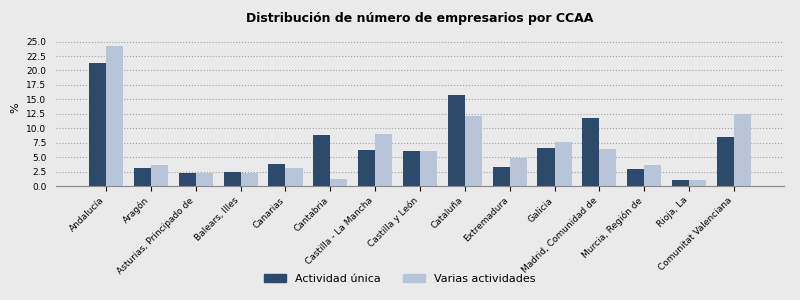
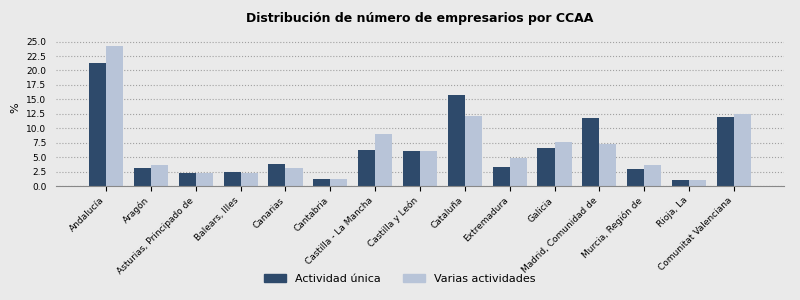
Actividad única/Cantabria: 8.8 -> 1.2
Varias actividades/Madrid, Comunidad de: 6.4 -> 7.3
Actividad única/Comunitat Valenciana: 8.4 -> 12.0
